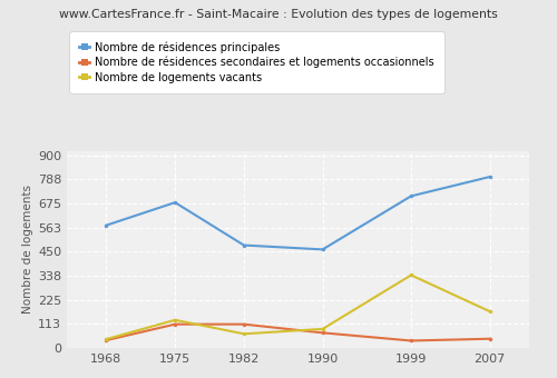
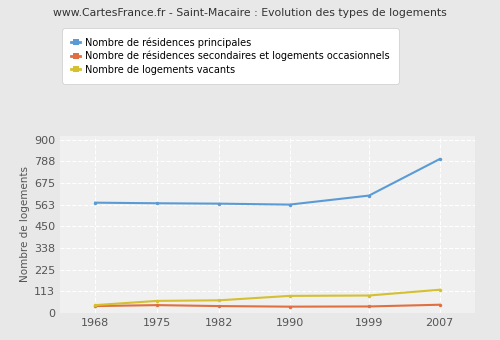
Nombre de résidences principales/1975: 680 -> 570
Nombre de résidences secondaires et logements occasionnels/1975: 110 -> 40
Nombre de logements vacants/1975: 130 -> 60
Nombre de résidences principales/1982: 480 -> 570
Nombre de résidences secondaires et logements occasionnels/1982: 110 -> 40
Nombre de résidences principales/1990: 460 -> 560
Nombre de résidences secondaires et logements occasionnels/1990: 70 -> 30
Nombre de résidences principales/1999: 710 -> 610
Nombre de logements vacants/1999: 340 -> 90
Nombre de logements vacants/2007: 170 -> 120
